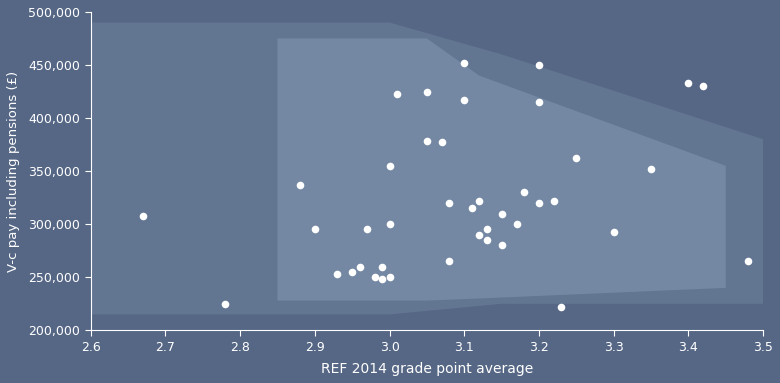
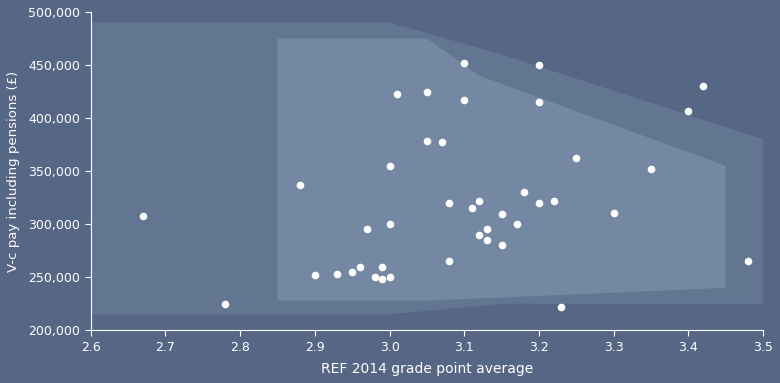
2.9: 295,000 -> 252,000
3.3: 293,000 -> 311,000
3.4: 433,000 -> 407,000
